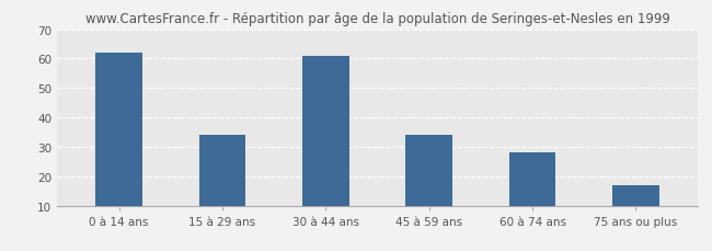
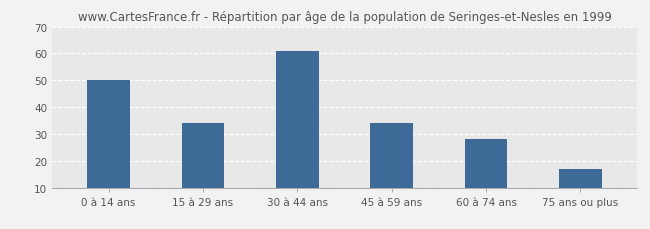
0 à 14 ans: 62 -> 50
